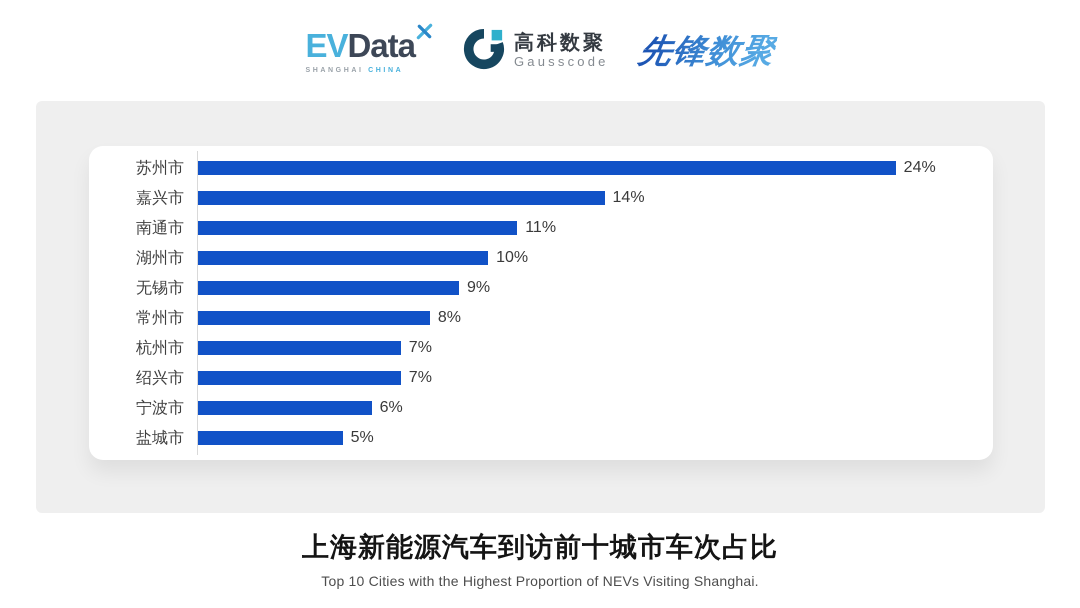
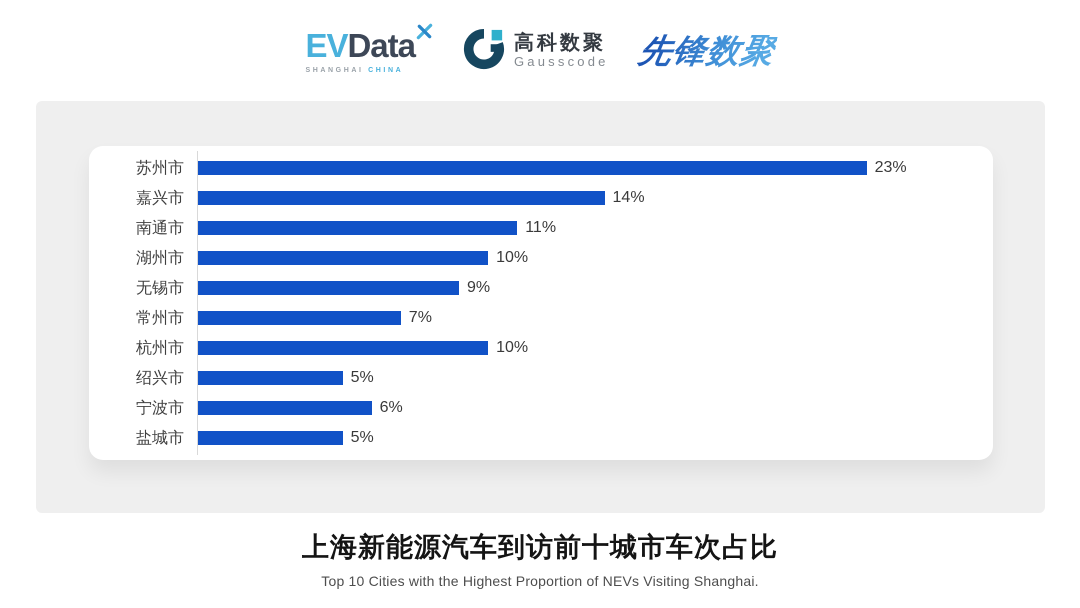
苏州市: 24% -> 23%
常州市: 8% -> 7%
杭州市: 7% -> 10%
绍兴市: 7% -> 5%
